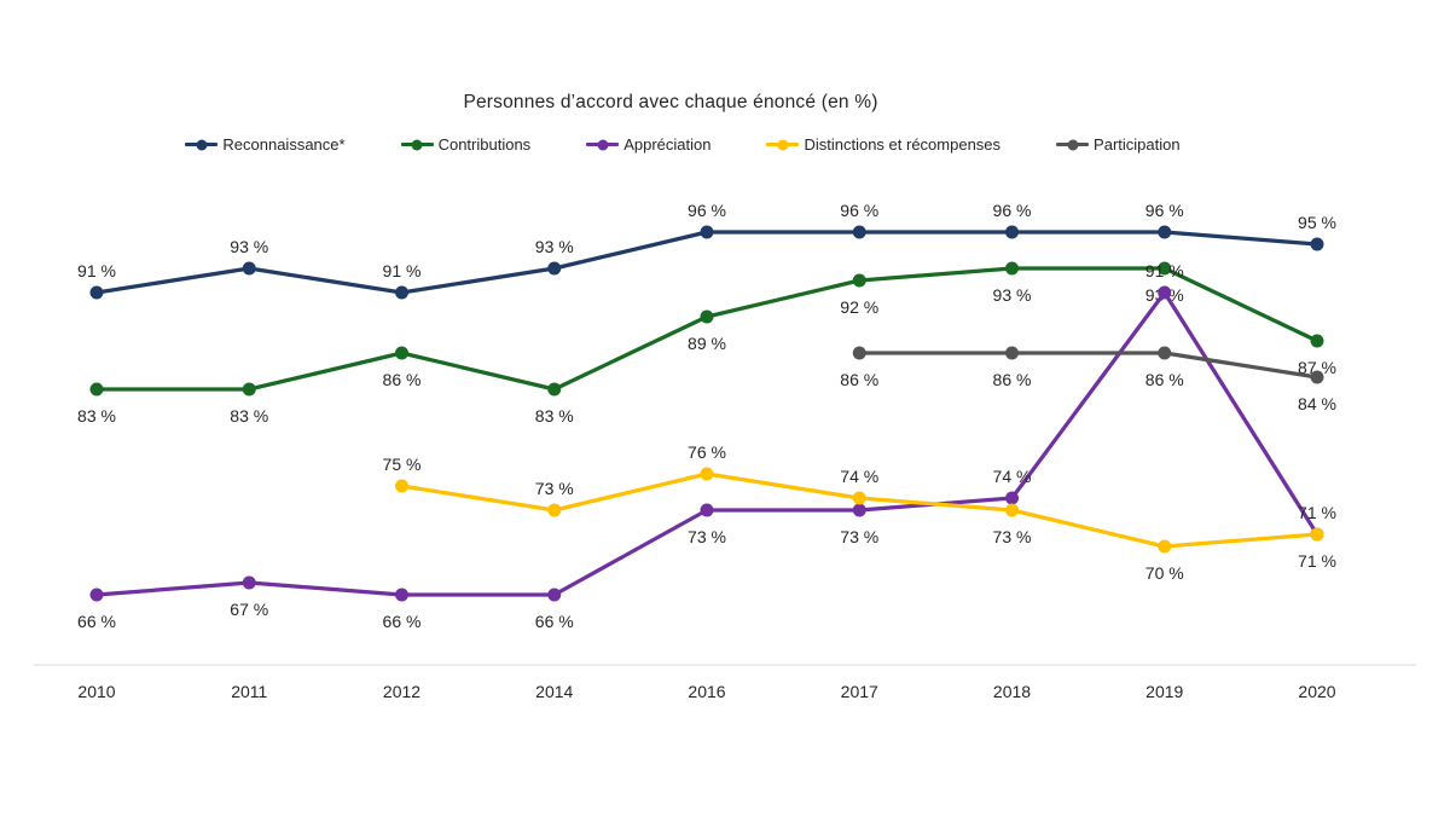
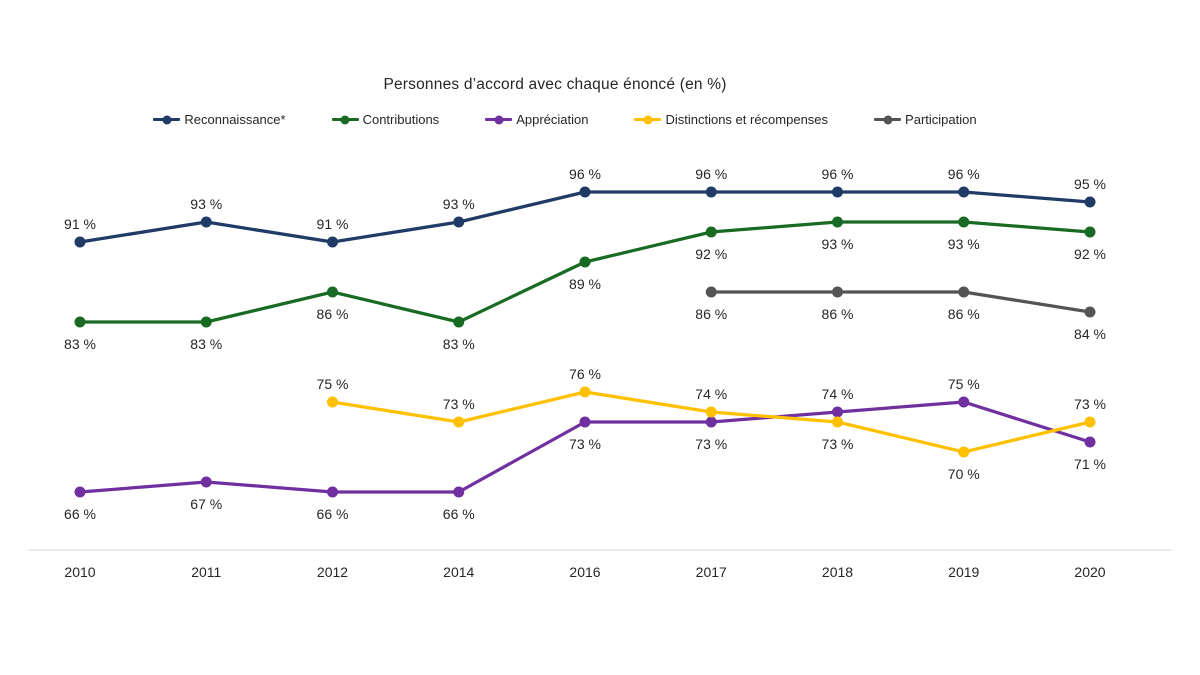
Appréciation/2019: 91 -> 75
Contributions/2020: 87 -> 92
Distinctions et récompenses/2020: 71 -> 73
